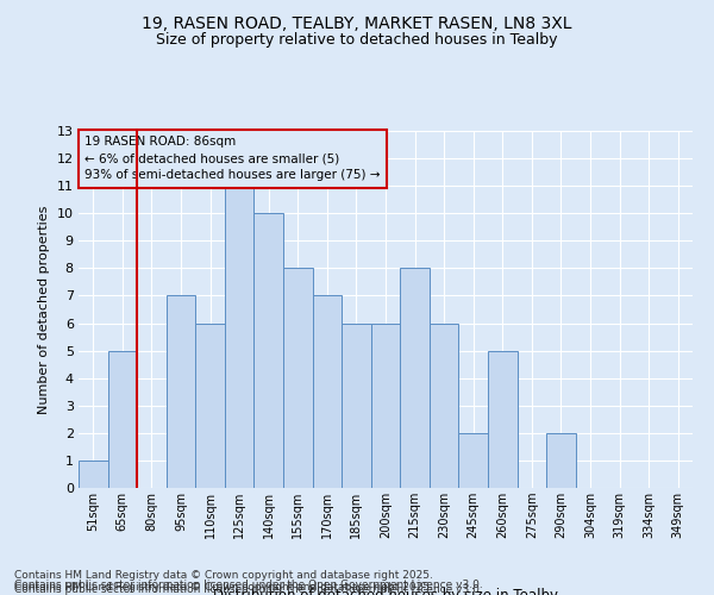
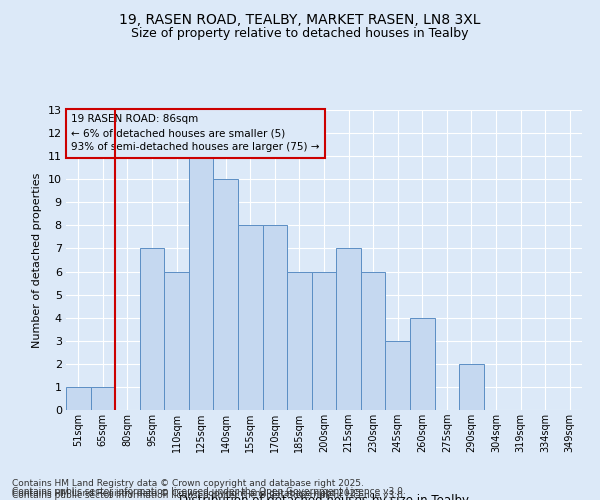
65sqm: 5 -> 1
170sqm: 7 -> 8
215sqm: 8 -> 7
245sqm: 2 -> 3
260sqm: 5 -> 4
